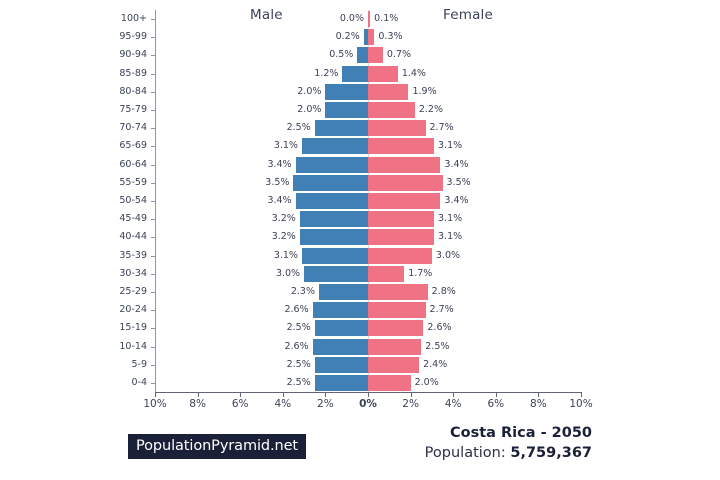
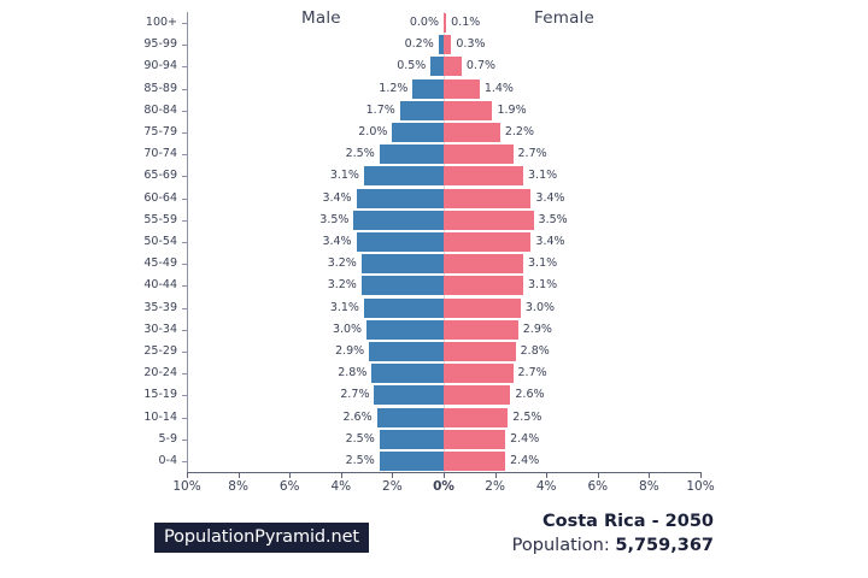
Male/80-84: 2.0% -> 1.7%
Female/30-34: 1.7% -> 2.9%
Male/25-29: 2.3% -> 2.9%
Male/20-24: 2.6% -> 2.8%
Male/15-19: 2.5% -> 2.7%
Female/0-4: 2.0% -> 2.4%
